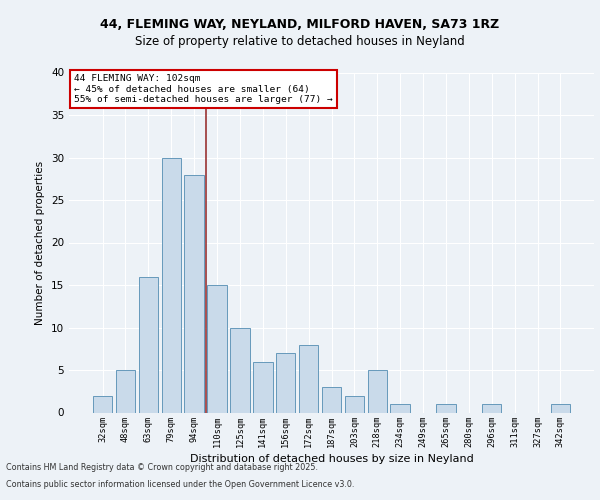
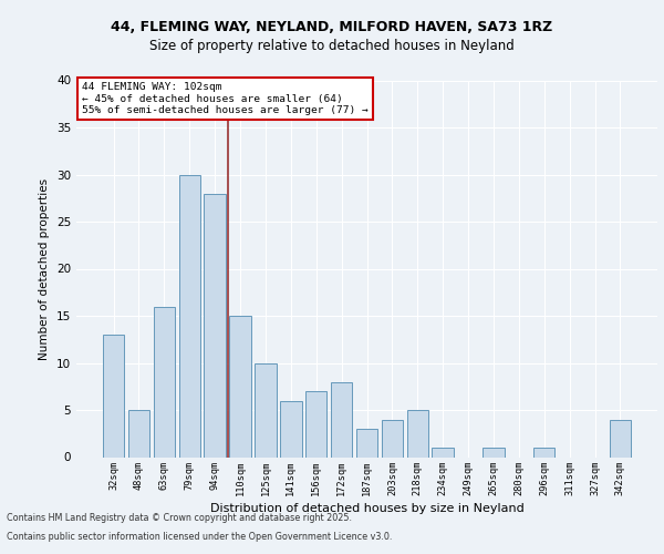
32sqm: 2 -> 13
203sqm: 2 -> 4
342sqm: 1 -> 4
